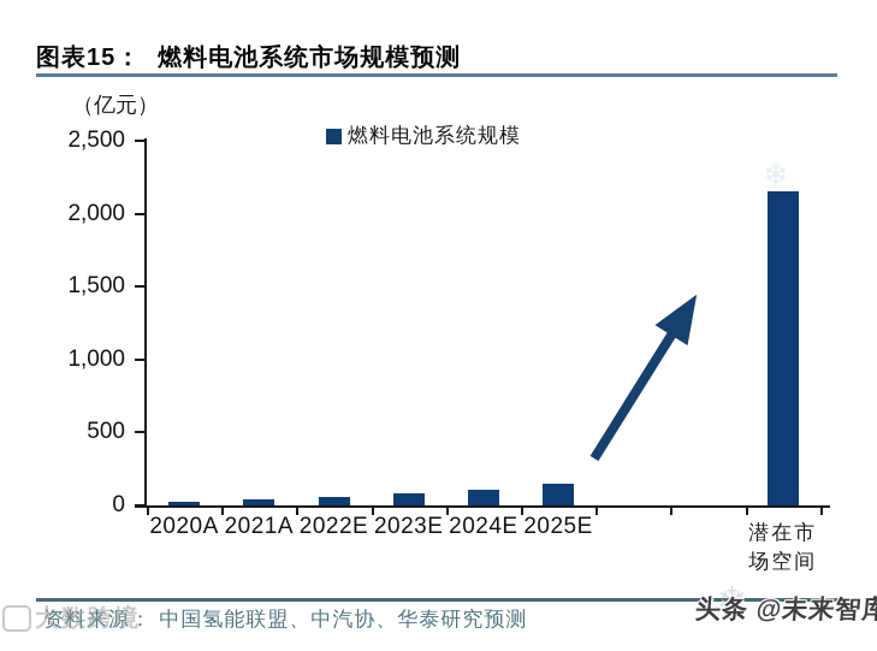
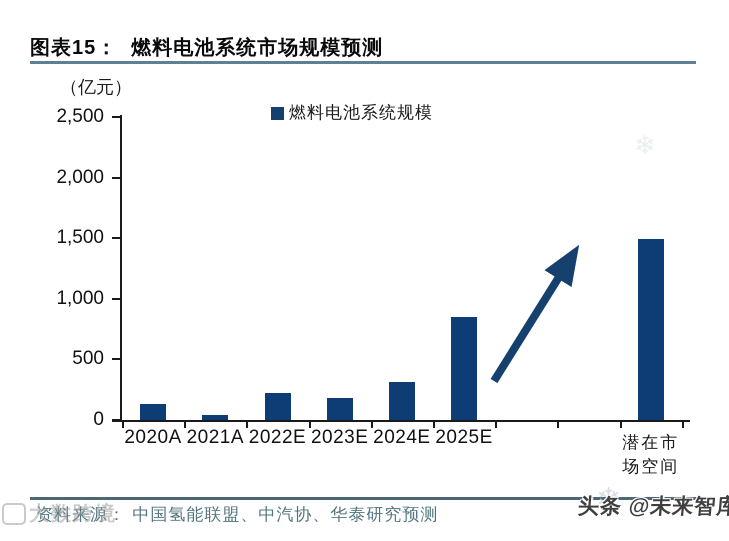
2020A: 20 -> 130
2022E: 60 -> 220
2023E: 80 -> 180
2024E: 110 -> 310
2025E: 150 -> 850
潜在市场空间: 2150 -> 1490
